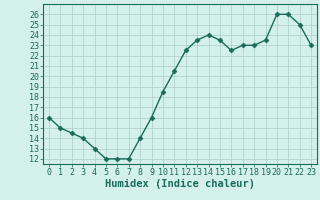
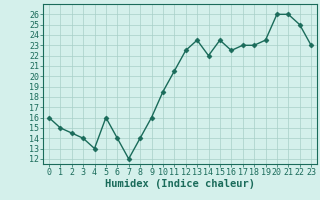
5: 12.0 -> 16.0
6: 12.0 -> 14.0
14: 24.0 -> 22.0
